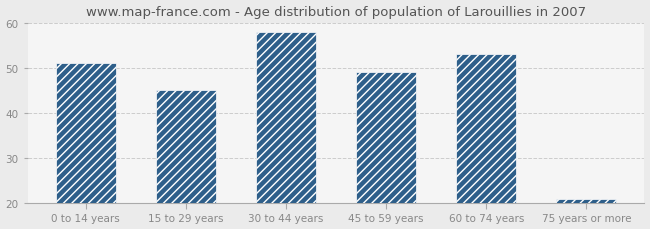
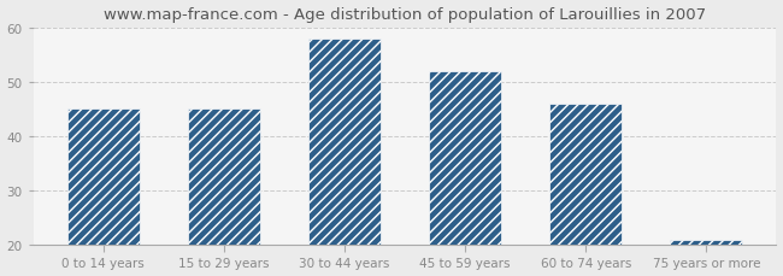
0 to 14 years: 51 -> 45
45 to 59 years: 49 -> 52
60 to 74 years: 53 -> 46
